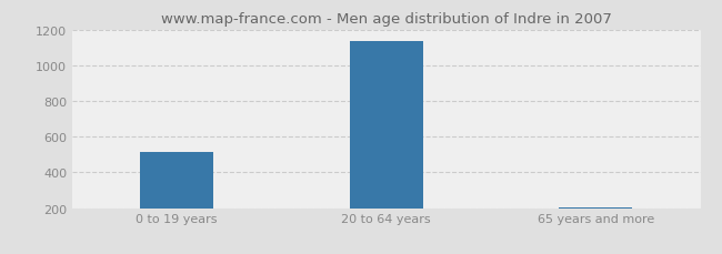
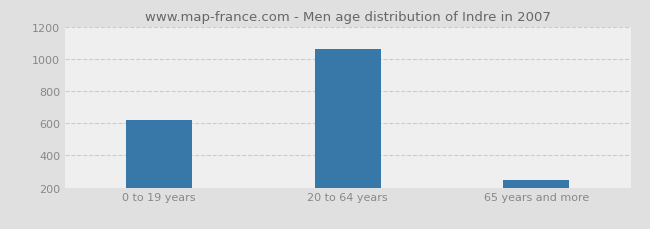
0 to 19 years: 520 -> 620
20 to 64 years: 1140 -> 1060
65 years and more: 200 -> 250
